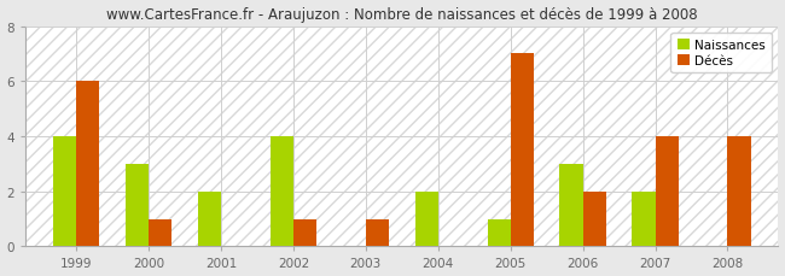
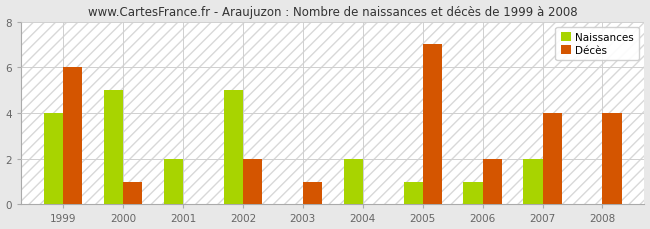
Naissances/2000: 3 -> 5
Naissances/2002: 4 -> 5
Décès/2002: 1 -> 2
Naissances/2006: 3 -> 1
